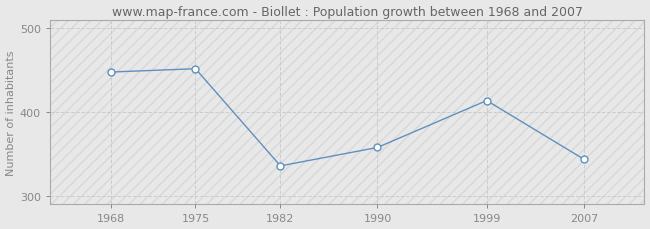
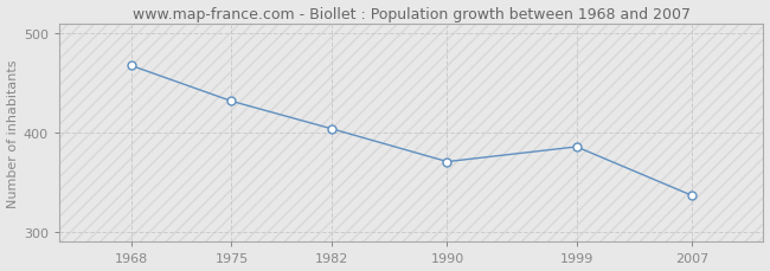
1968: 448 -> 468
1975: 452 -> 432
1982: 336 -> 404
1990: 358 -> 371
1999: 414 -> 386
2007: 344 -> 337
